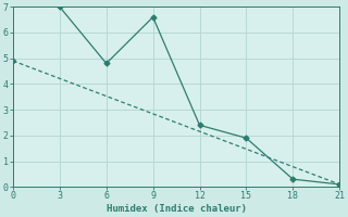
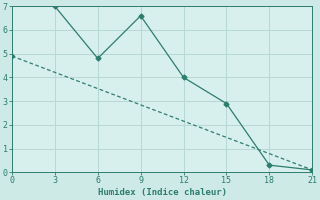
12: 2.4 -> 4.0
15: 1.9 -> 2.9
